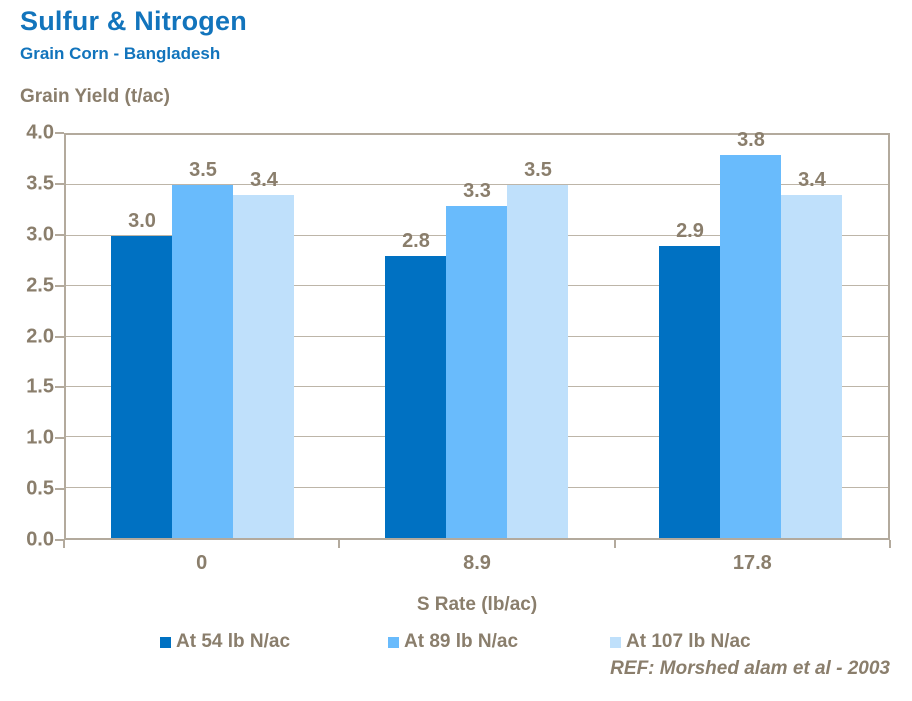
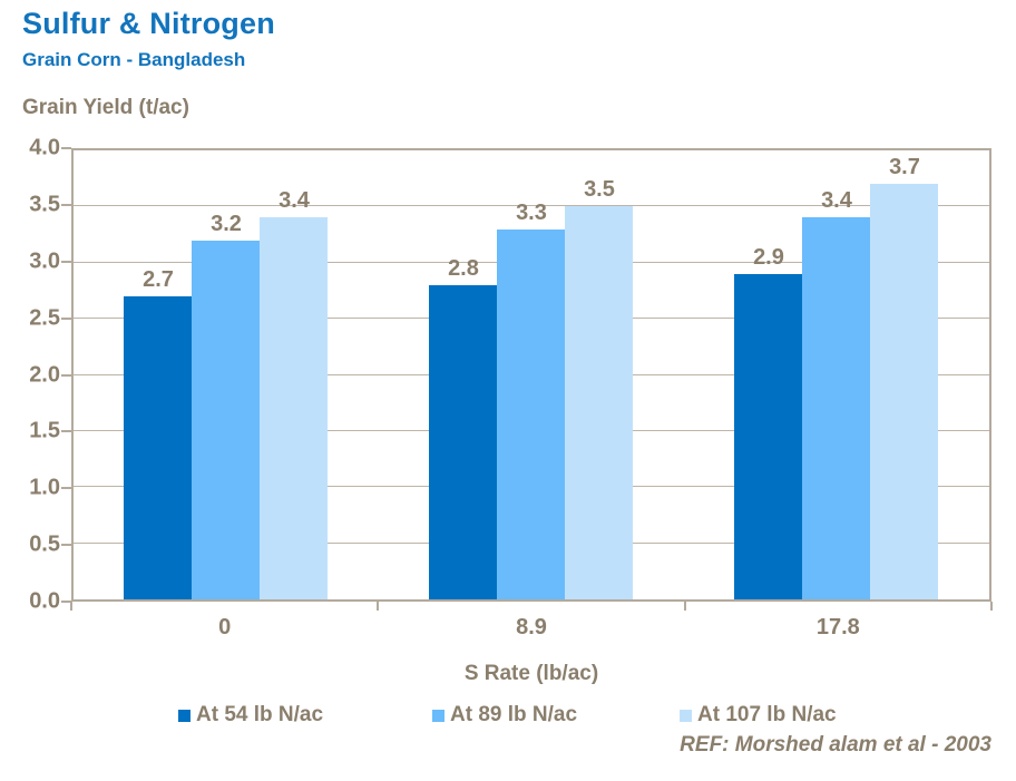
At 54 lb N/ac/0: 3.0 -> 2.7
At 89 lb N/ac/0: 3.5 -> 3.2
At 89 lb N/ac/17.8: 3.8 -> 3.4
At 107 lb N/ac/17.8: 3.4 -> 3.7
